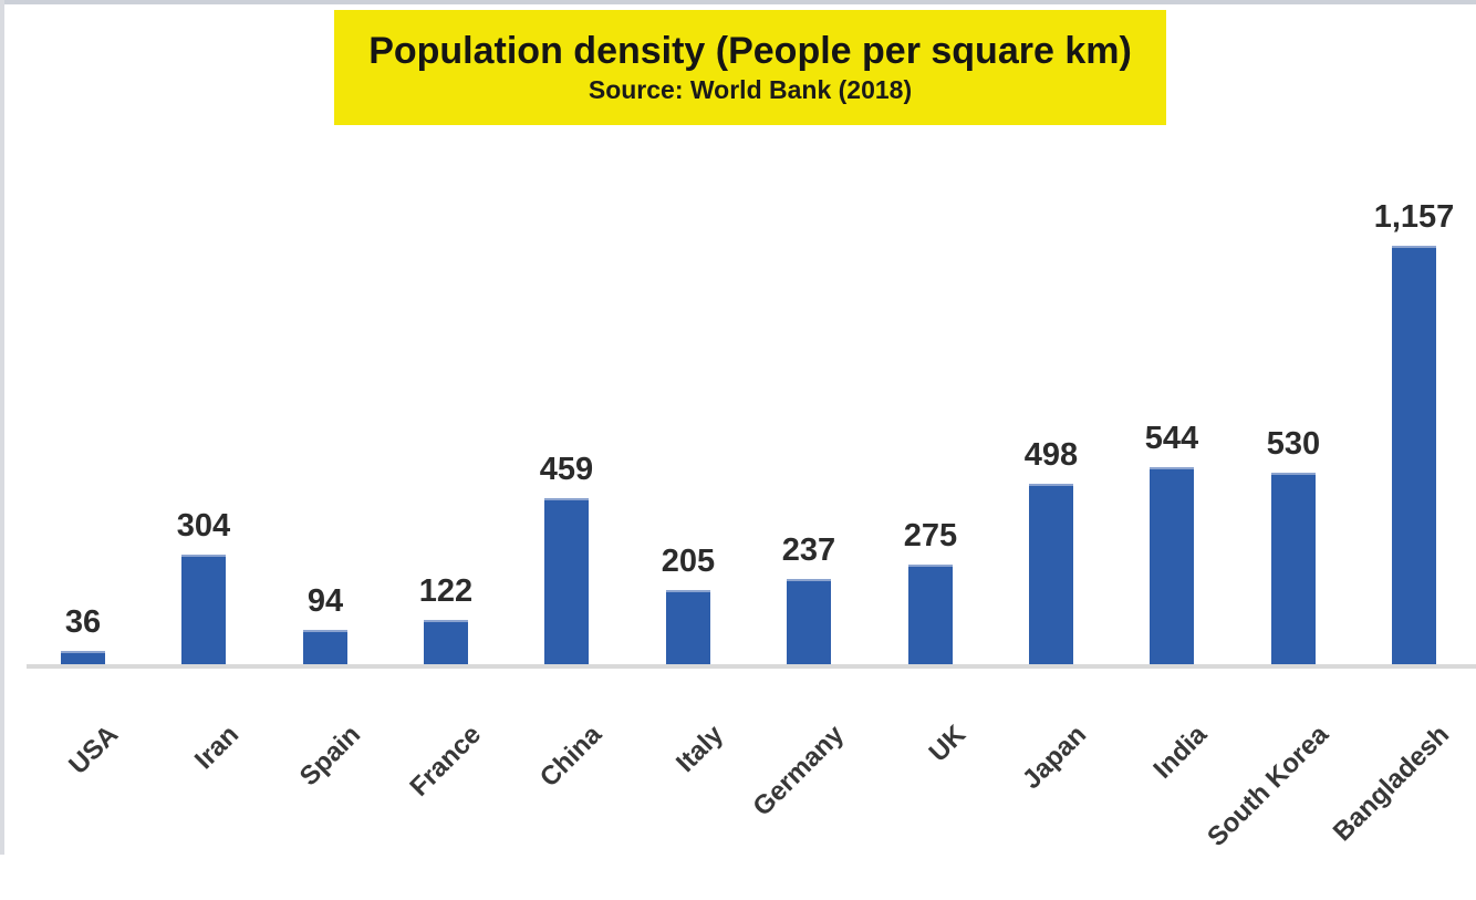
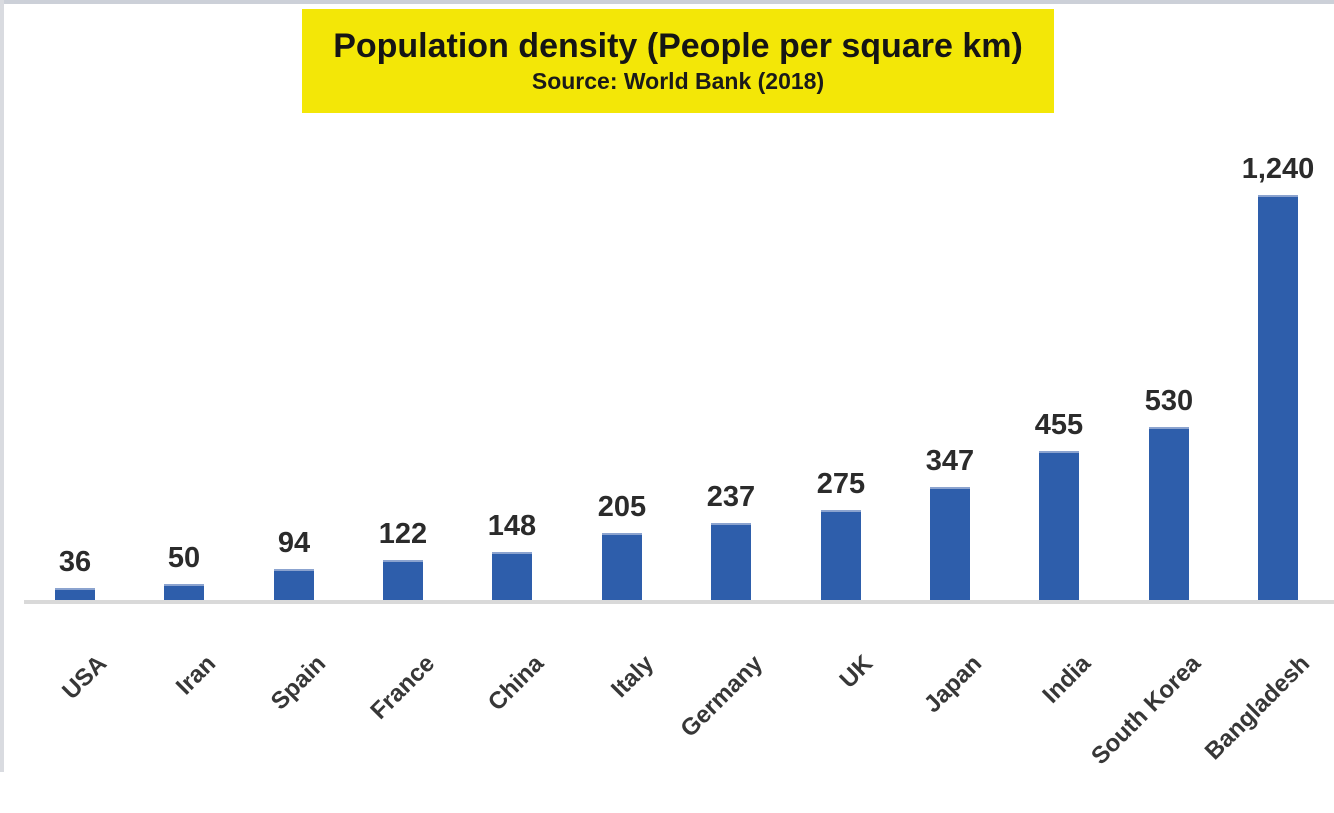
Iran: 304 -> 50
China: 459 -> 148
Japan: 498 -> 347
India: 544 -> 455
Bangladesh: 1,157 -> 1,240
